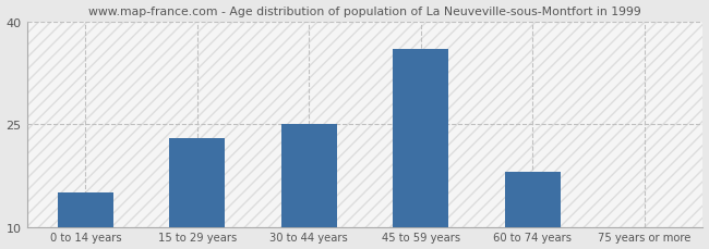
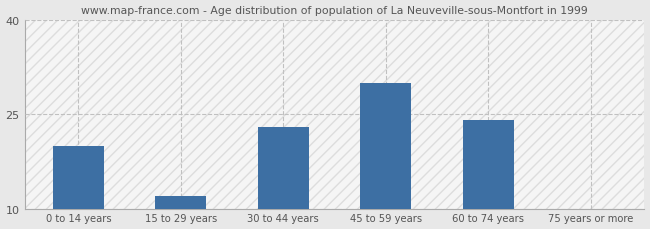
0 to 14 years: 15 -> 20
15 to 29 years: 23 -> 12
30 to 44 years: 25 -> 23
45 to 59 years: 36 -> 30
60 to 74 years: 18 -> 24
